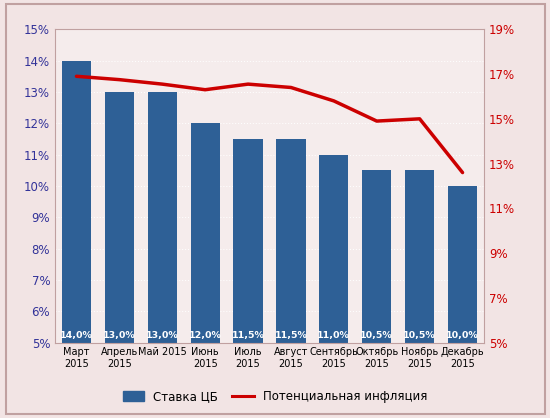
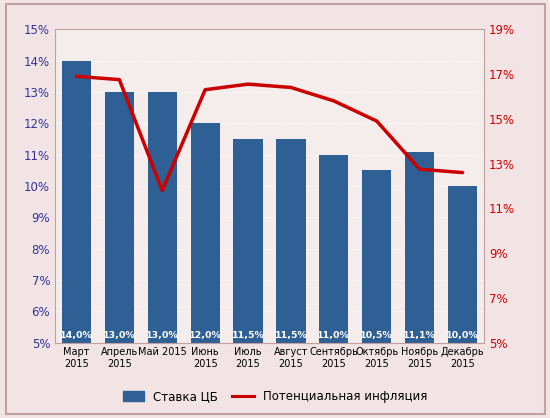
Потенциальная инфляция/Май 2015: 16.55% -> 11.80%
Ставка ЦБ/Ноябрь 2015: 10,5% -> 11,1%
Потенциальная инфляция/Ноябрь 2015: 15.00% -> 12.75%
